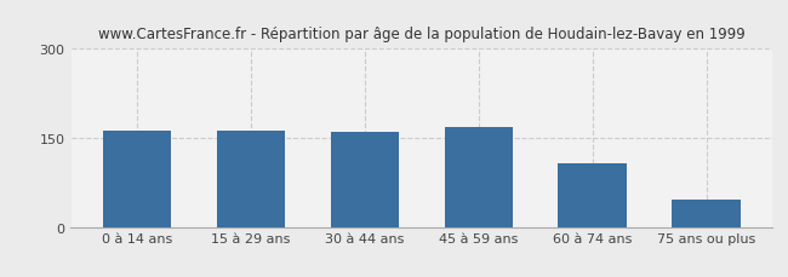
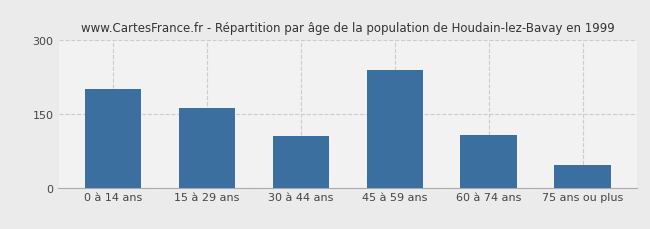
0 à 14 ans: 163 -> 200
30 à 44 ans: 160 -> 105
45 à 59 ans: 169 -> 240
